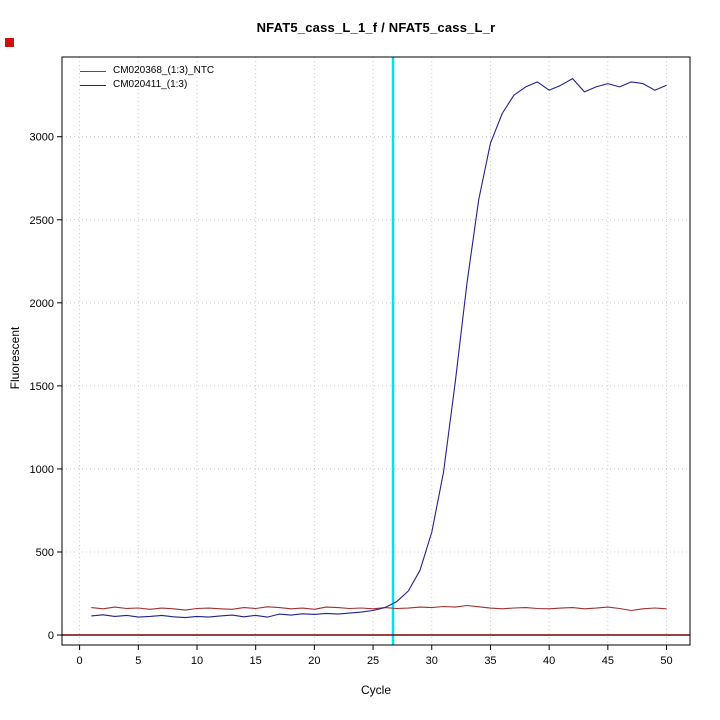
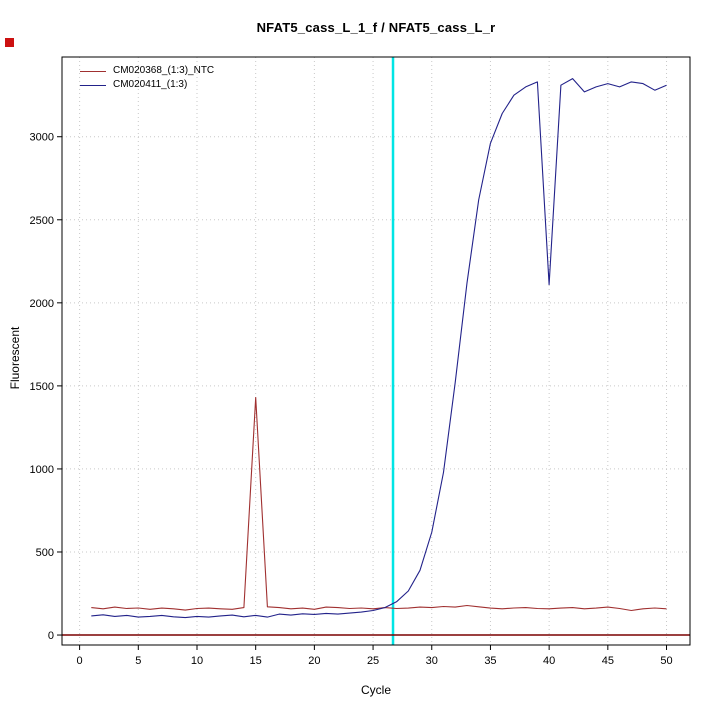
CM020368_(1:3)_NTC/15: 160 -> 1430
CM020411_(1:3)/40: 3280 -> 2110
